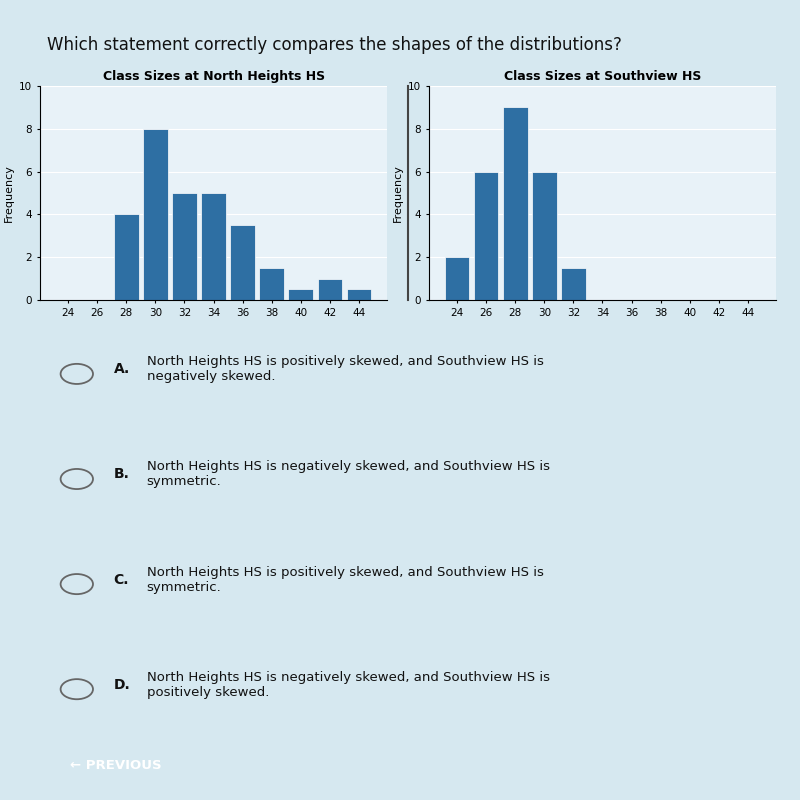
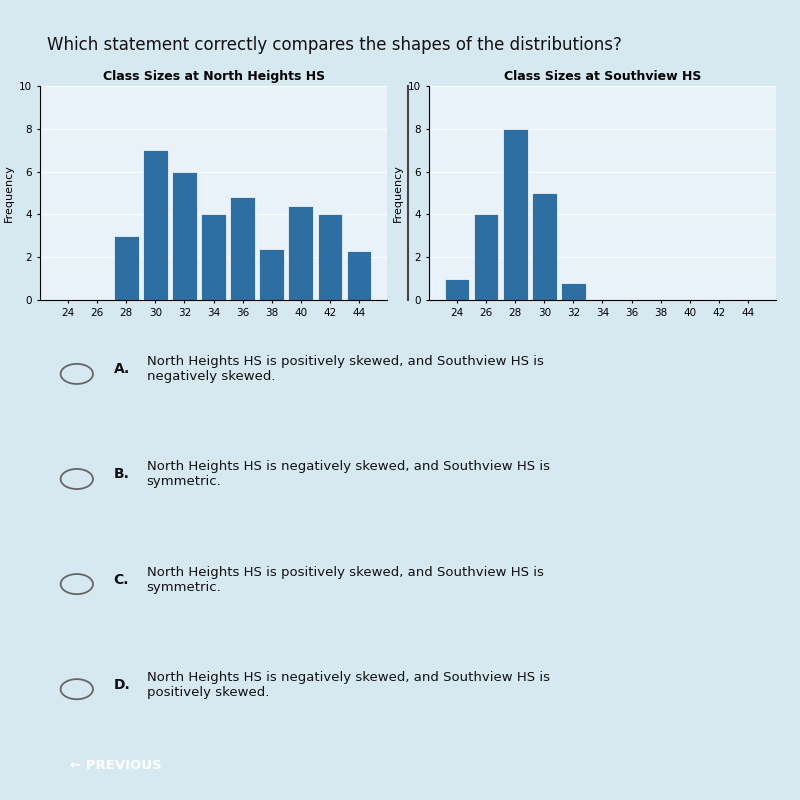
Class Sizes at North Heights HS/28: 4.0 -> 3.0
Class Sizes at North Heights HS/30: 8.0 -> 7.0
Class Sizes at North Heights HS/32: 5.0 -> 6.0
Class Sizes at North Heights HS/34: 5.0 -> 4.0
Class Sizes at North Heights HS/36: 3.5 -> 4.8
Class Sizes at North Heights HS/38: 1.5 -> 2.4
Class Sizes at North Heights HS/40: 0.5 -> 4.4
Class Sizes at North Heights HS/42: 1.0 -> 4.0
Class Sizes at North Heights HS/44: 0.5 -> 2.3
Class Sizes at Southview HS/24: 2.0 -> 1.0
Class Sizes at Southview HS/26: 6.0 -> 4.0
Class Sizes at Southview HS/28: 9.0 -> 8.0
Class Sizes at Southview HS/30: 6.0 -> 5.0
Class Sizes at Southview HS/32: 1.5 -> 0.8
